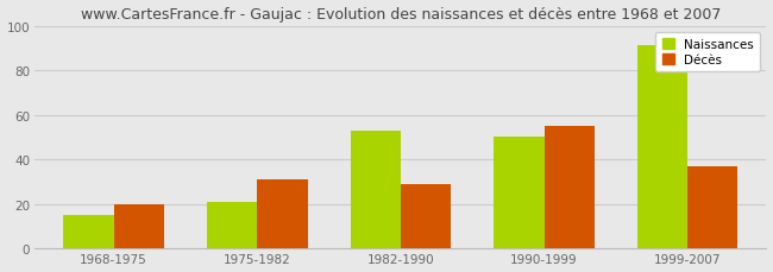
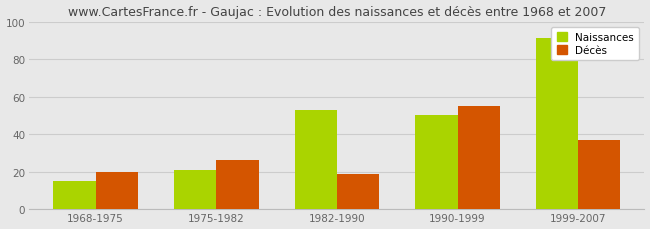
Décès/1975-1982: 31 -> 26
Décès/1982-1990: 29 -> 19
